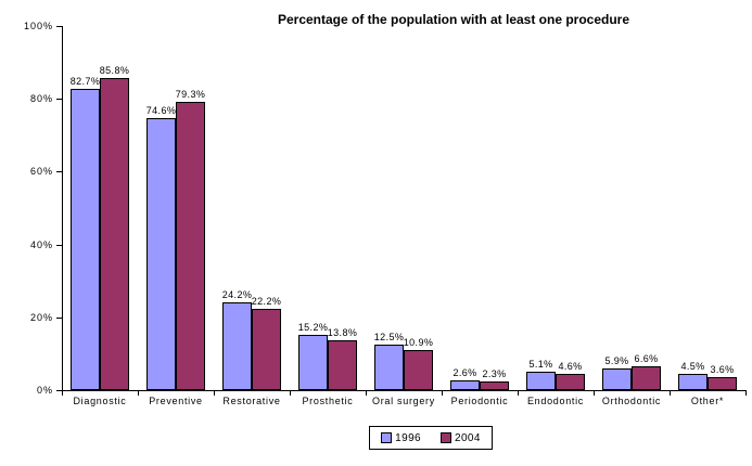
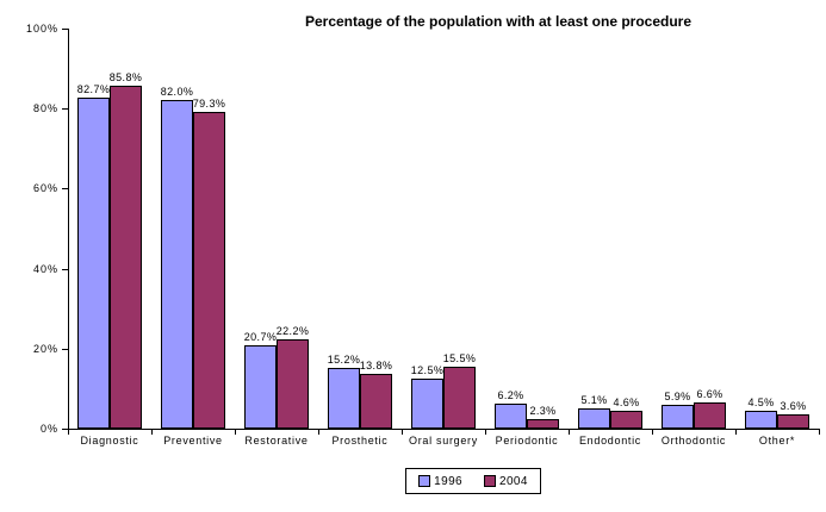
1996/Preventive: 74.6% -> 82.0%
1996/Restorative: 24.2% -> 20.7%
2004/Oral surgery: 10.9% -> 15.5%
1996/Periodontic: 2.6% -> 6.2%
